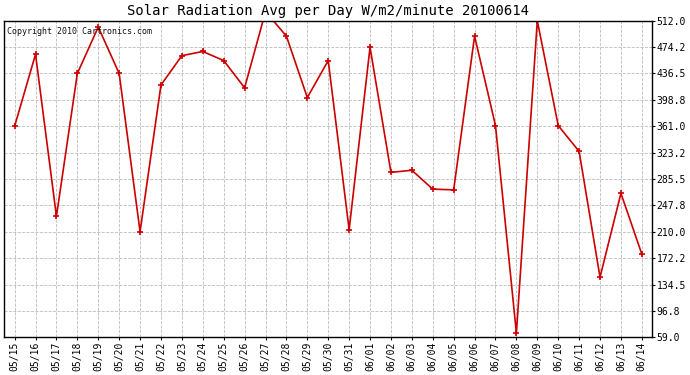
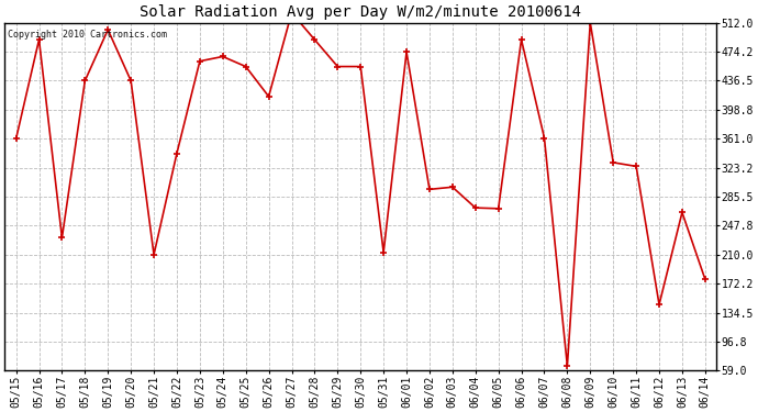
05/16: 464 -> 490
05/22: 420 -> 342
05/29: 402 -> 455
06/10: 362 -> 330
